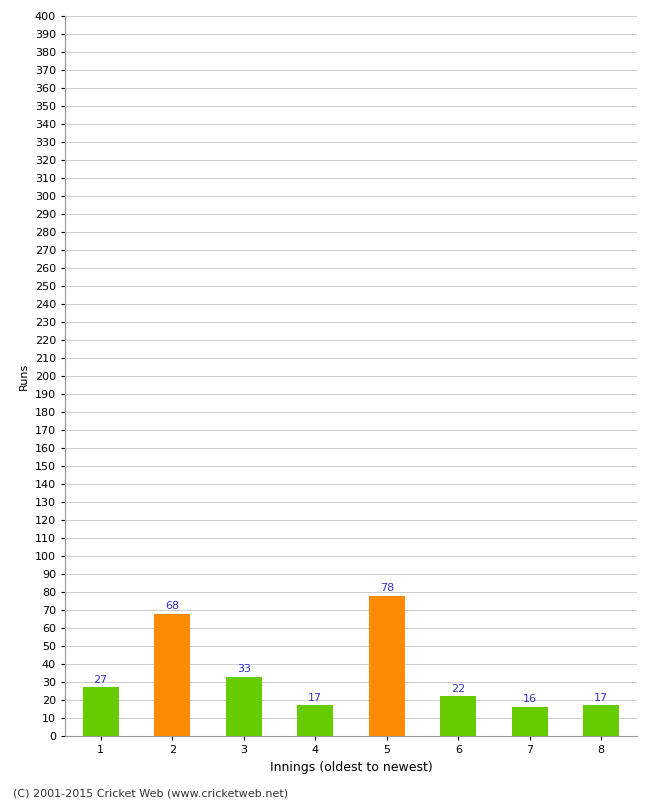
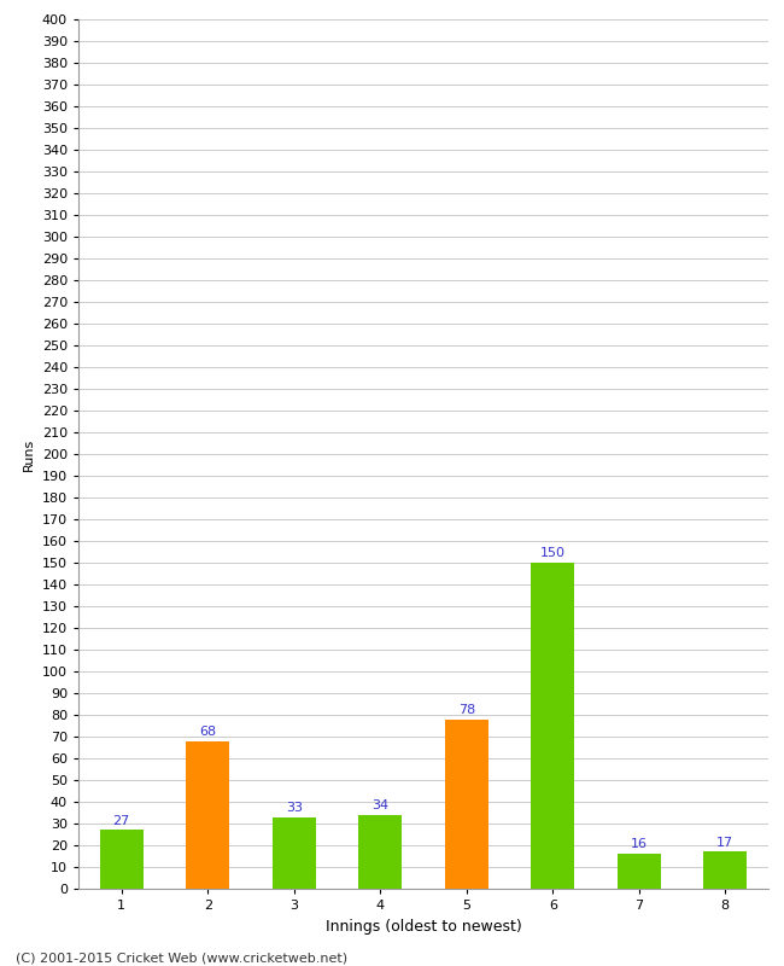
4: 17 -> 34
6: 22 -> 150
